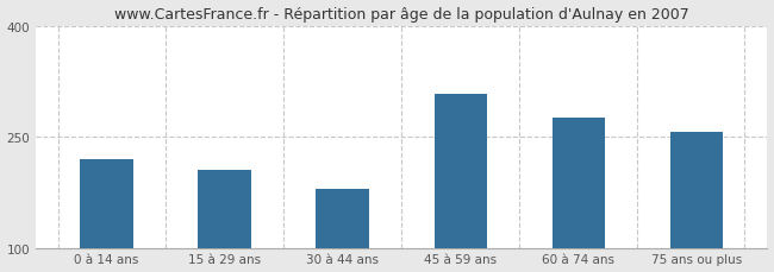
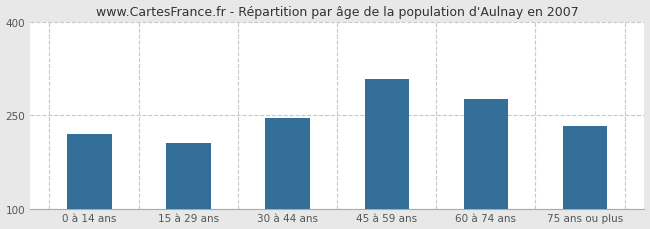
30 à 44 ans: 180 -> 245
75 ans ou plus: 256 -> 232
